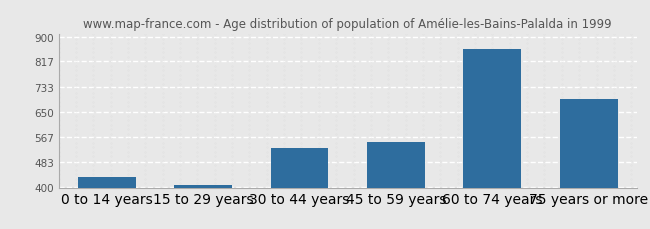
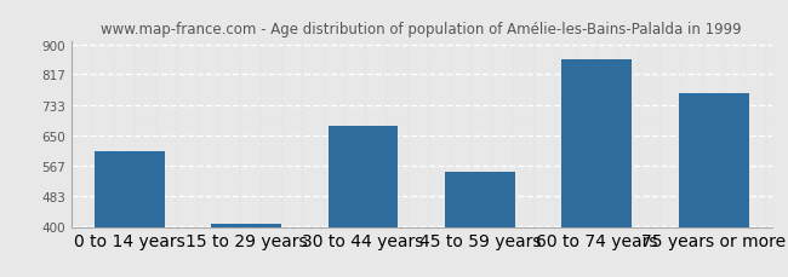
0 to 14 years: 432 -> 605
30 to 44 years: 530 -> 675
75 years or more: 693 -> 765
